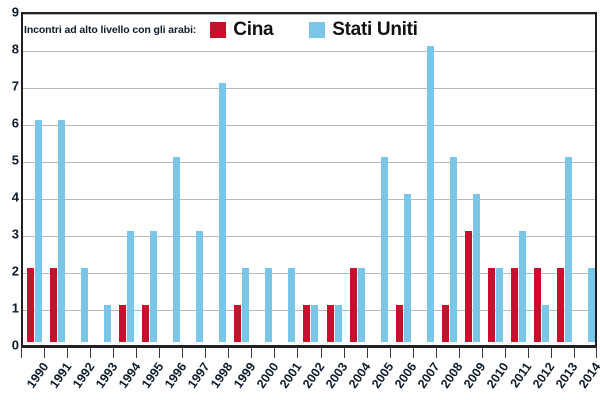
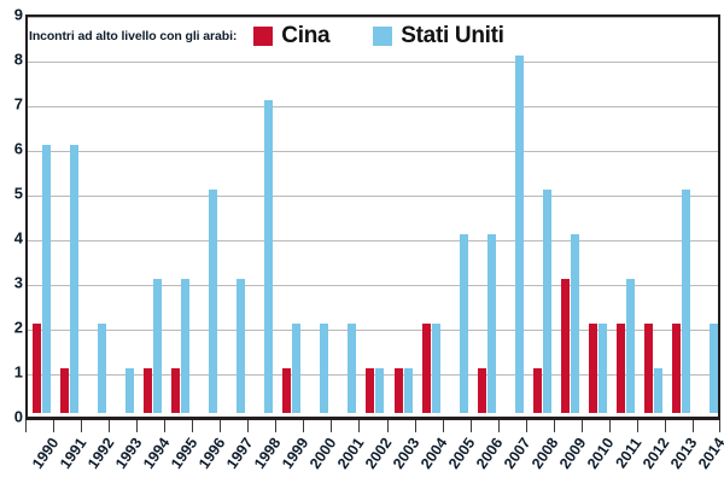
Cina/1991: 2 -> 1
Stati Uniti/2005: 5 -> 4
